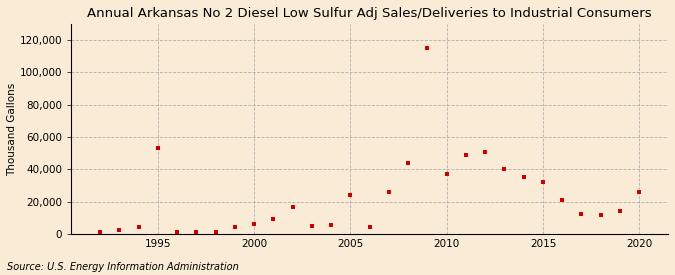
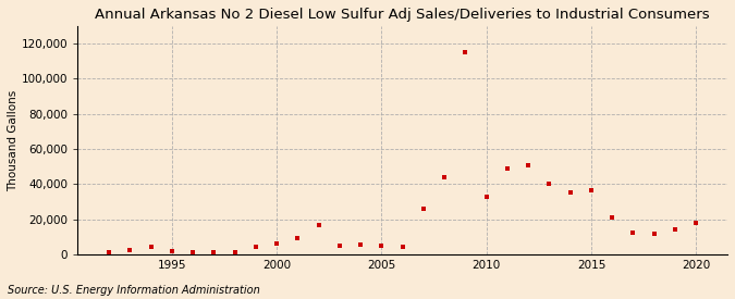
1995: 53,000 -> 2,000
2005: 24,000 -> 5,000
2010: 37,000 -> 33,000
2015: 32,000 -> 36,000
2020: 26,000 -> 18,000
